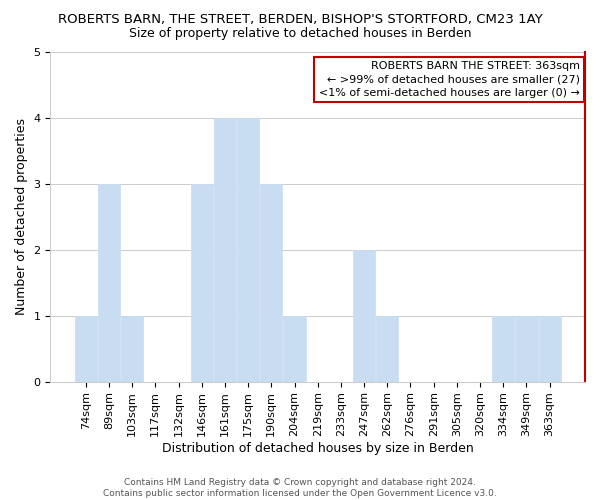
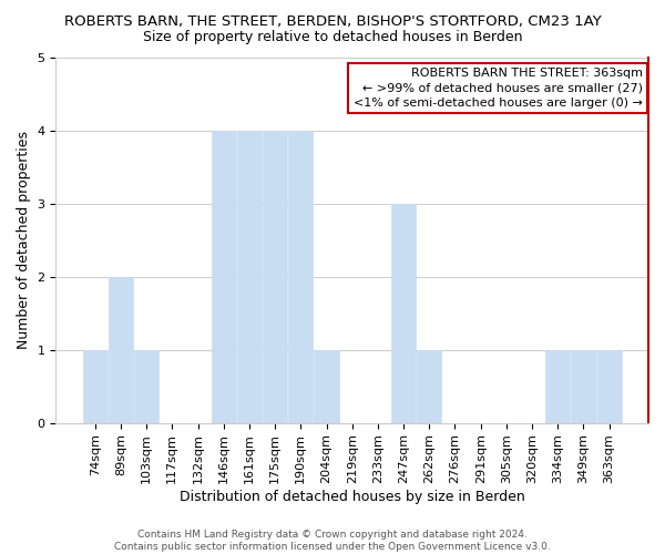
89sqm: 3 -> 2
146sqm: 3 -> 4
190sqm: 3 -> 4
247sqm: 2 -> 3
